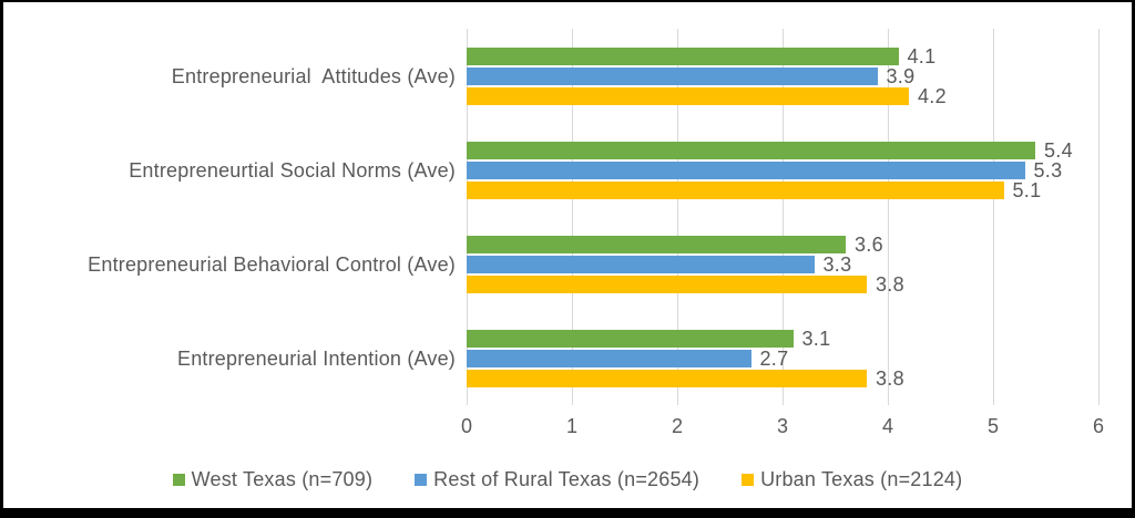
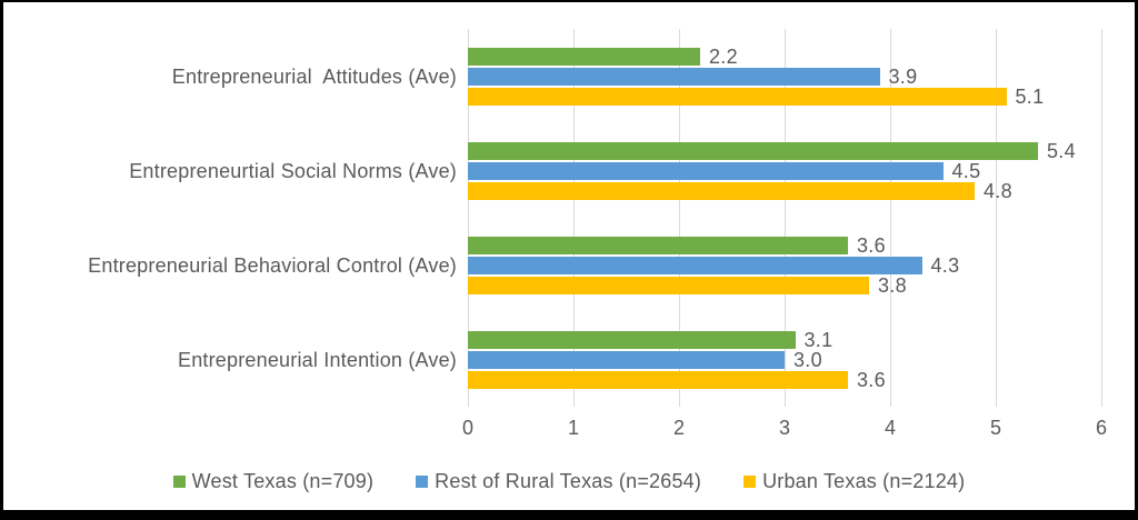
West Texas (n=709)/Entrepreneurial Attitudes (Ave): 4.1 -> 2.2
Urban Texas (n=2124)/Entrepreneurial Attitudes (Ave): 4.2 -> 5.1
Rest of Rural Texas (n=2654)/Entrepreneurtial Social Norms (Ave): 5.3 -> 4.5
Urban Texas (n=2124)/Entrepreneurtial Social Norms (Ave): 5.1 -> 4.8
Rest of Rural Texas (n=2654)/Entrepreneurial Behavioral Control (Ave): 3.3 -> 4.3
Rest of Rural Texas (n=2654)/Entrepreneurial Intention (Ave): 2.7 -> 3.0
Urban Texas (n=2124)/Entrepreneurial Intention (Ave): 3.8 -> 3.6
